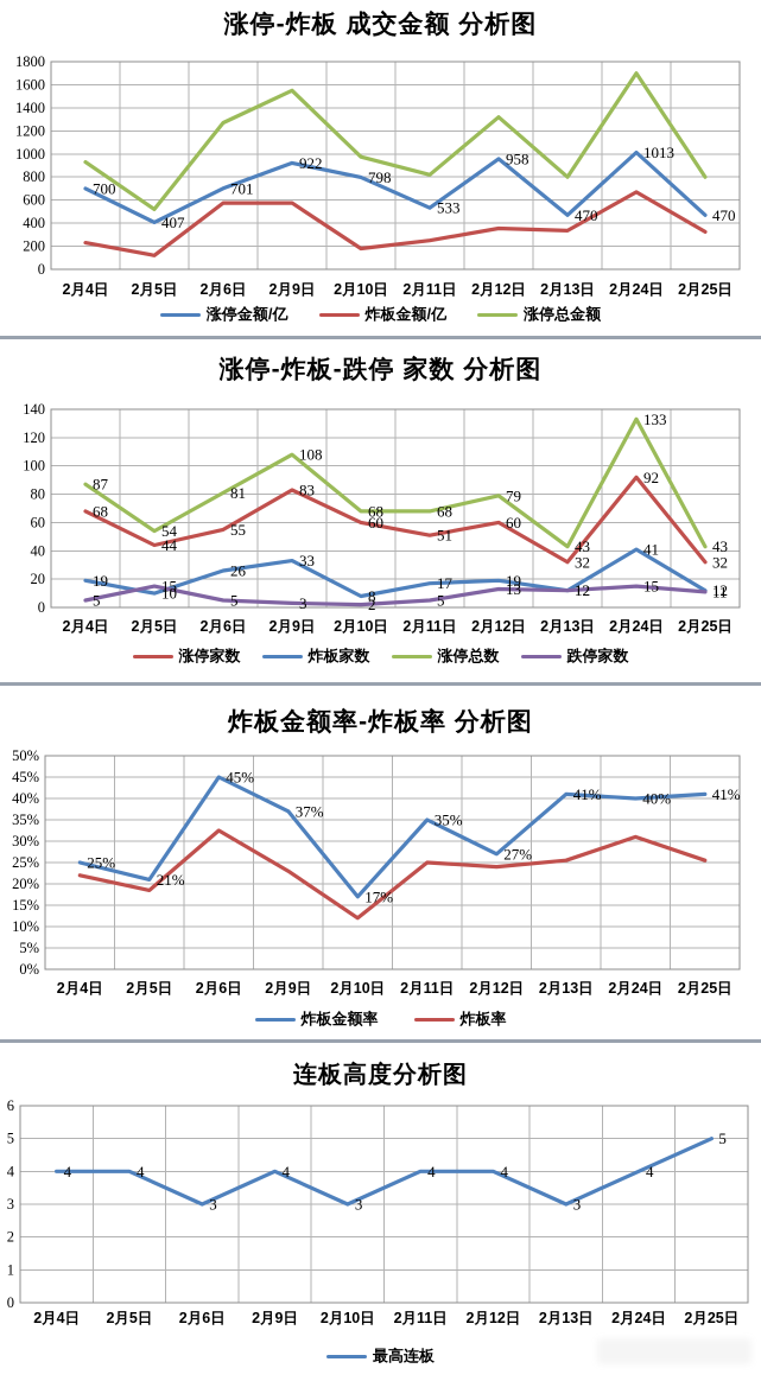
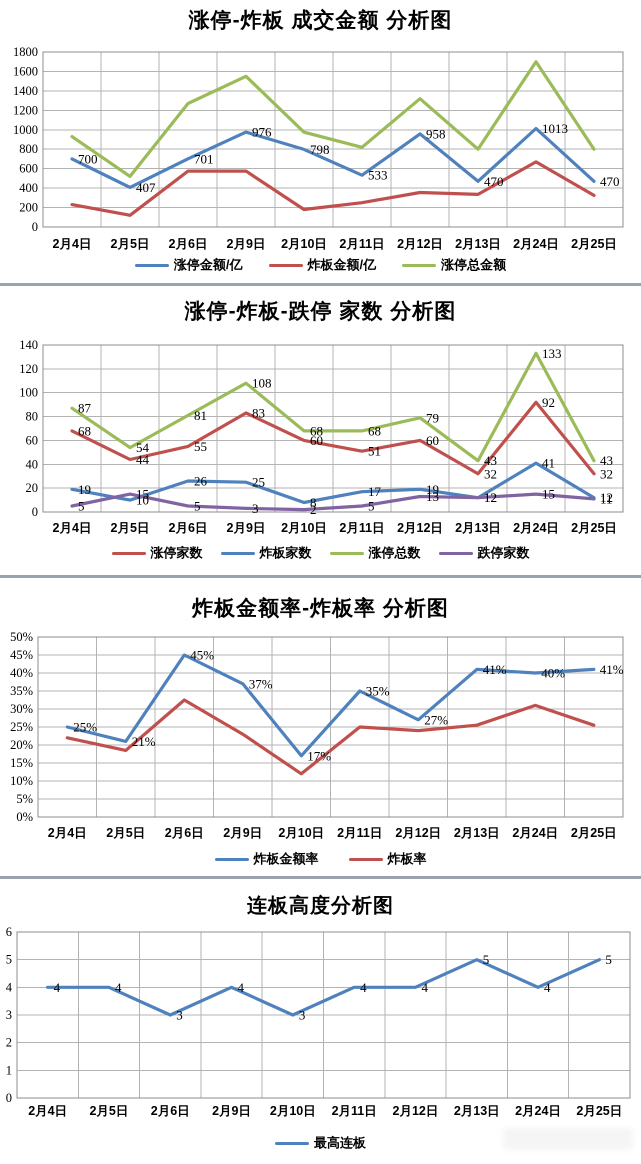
涨停-炸板 成交金额 分析图/涨停金额/亿/2月9日: 922 -> 976
涨停-炸板-跌停 家数 分析图/炸板家数/2月9日: 33 -> 25
连板高度分析图/2月13日: 3 -> 5
